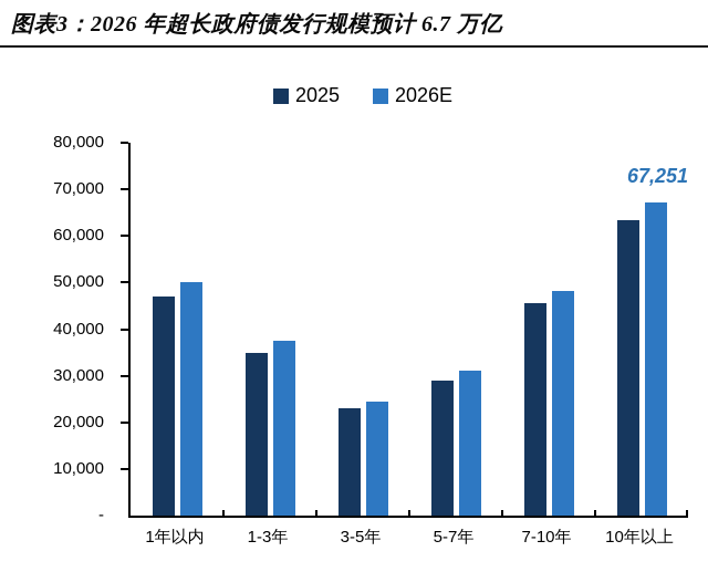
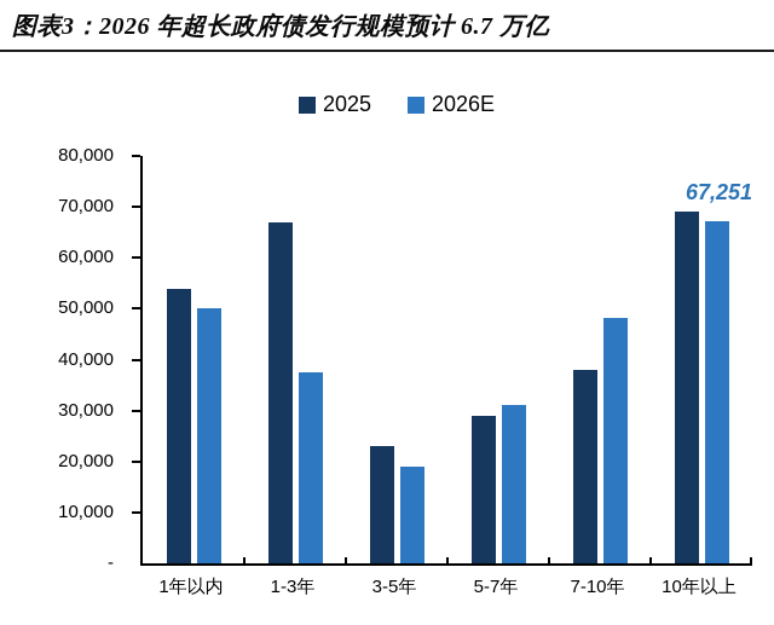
2025/1年以内: 47000 -> 54000
2025/1-3年: 35000 -> 67000
2026E/3-5年: 24000 -> 19000
2025/7-10年: 46000 -> 38000
2025/10年以上: 63000 -> 69000
